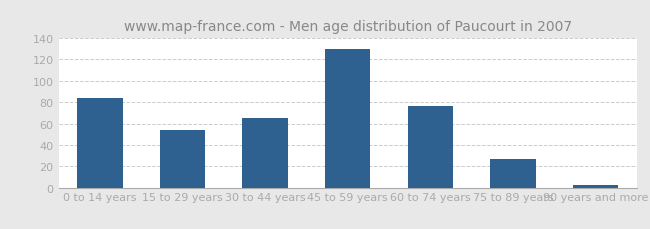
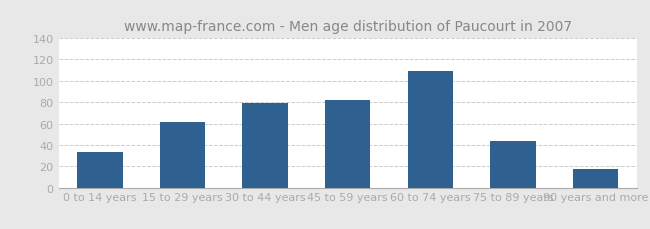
0 to 14 years: 84 -> 33
15 to 29 years: 54 -> 61
30 to 44 years: 65 -> 79
45 to 59 years: 130 -> 82
60 to 74 years: 76 -> 109
75 to 89 years: 27 -> 44
90 years and more: 2 -> 17
